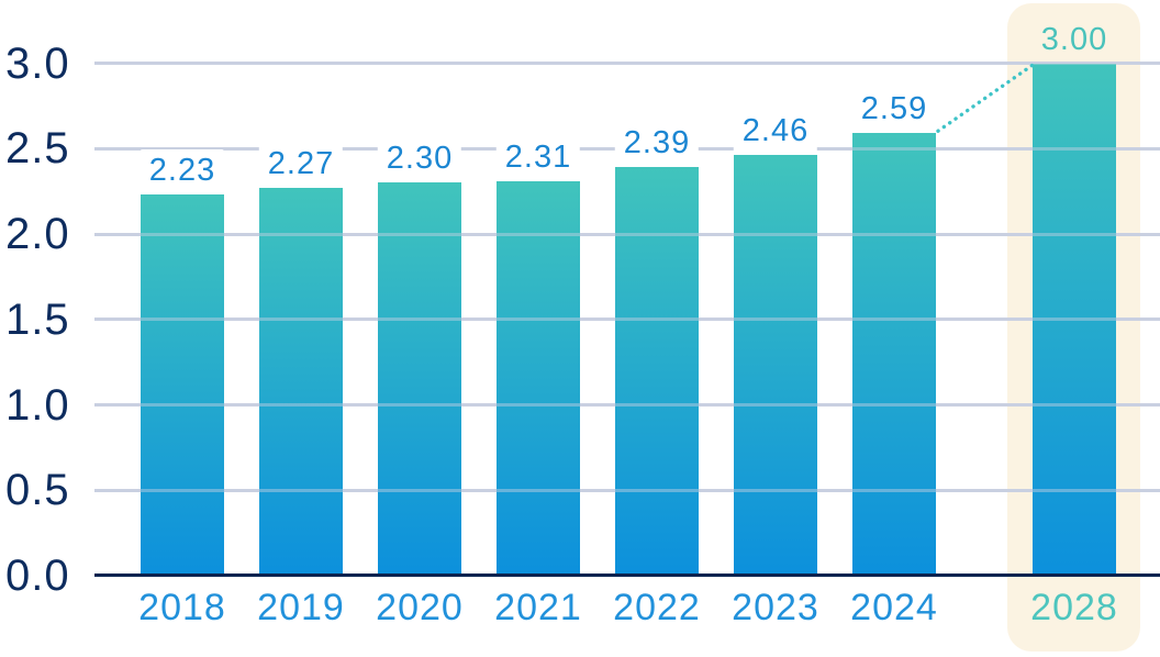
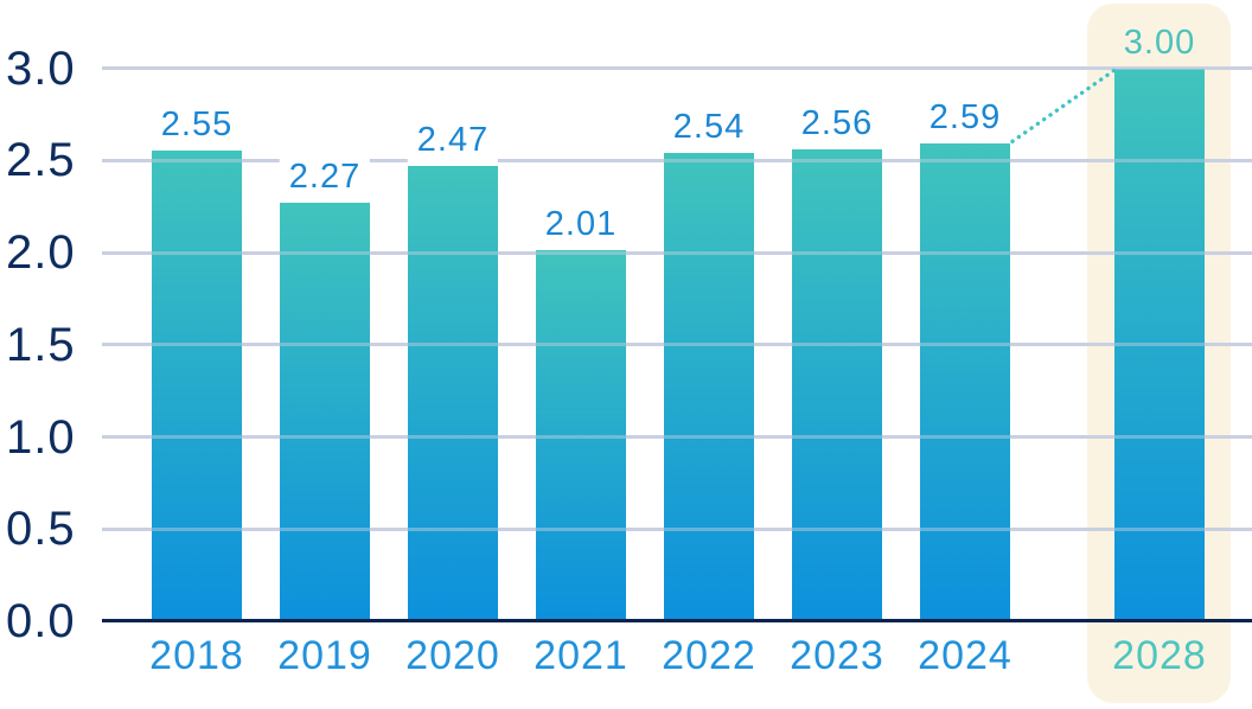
2018: 2.23 -> 2.55
2020: 2.30 -> 2.47
2021: 2.31 -> 2.01
2022: 2.39 -> 2.54
2023: 2.46 -> 2.56
